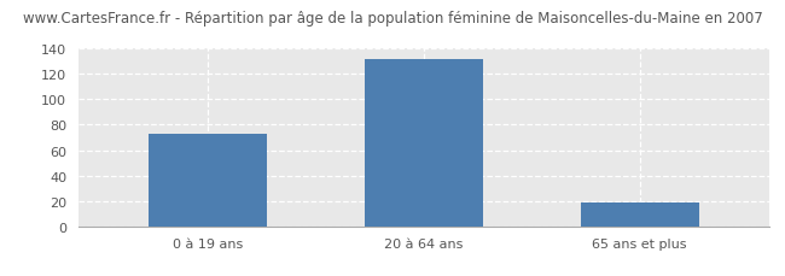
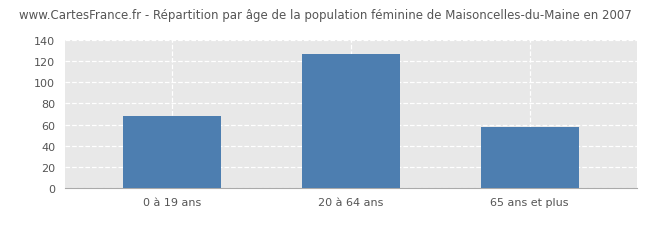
0 à 19 ans: 73 -> 68
20 à 64 ans: 132 -> 127
65 ans et plus: 19 -> 58
